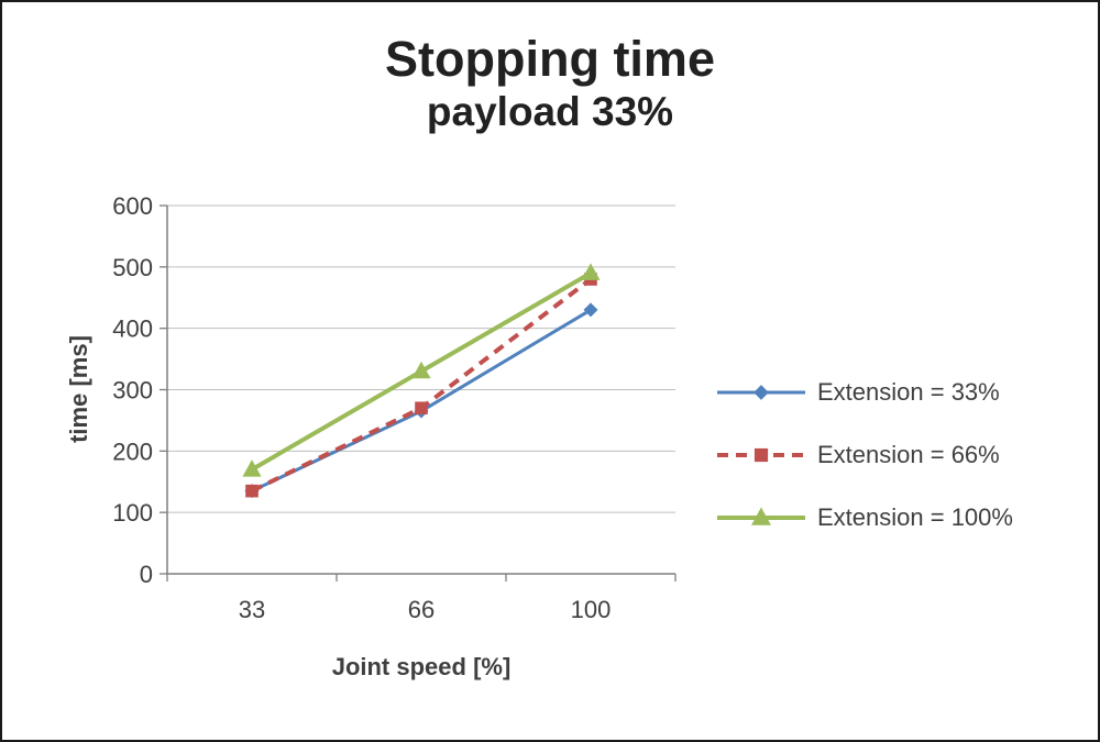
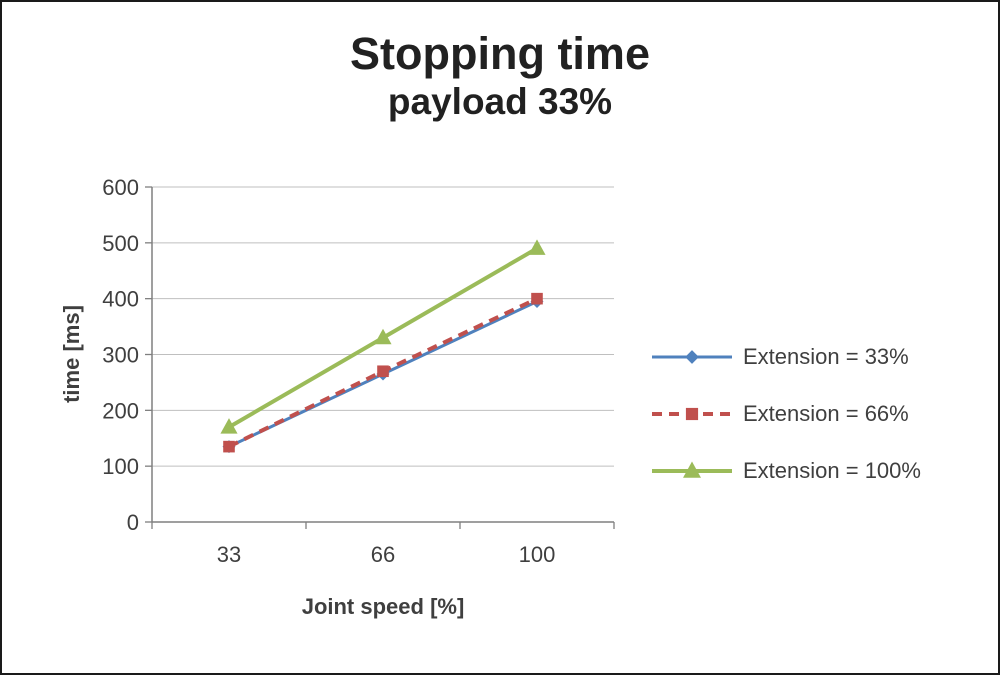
Extension = 33%/100: 430 -> 400
Extension = 66%/100: 480 -> 400
